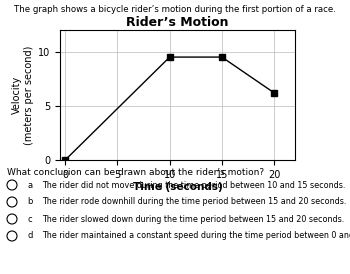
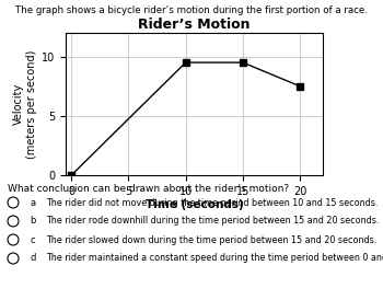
20: 6.2 -> 7.5
